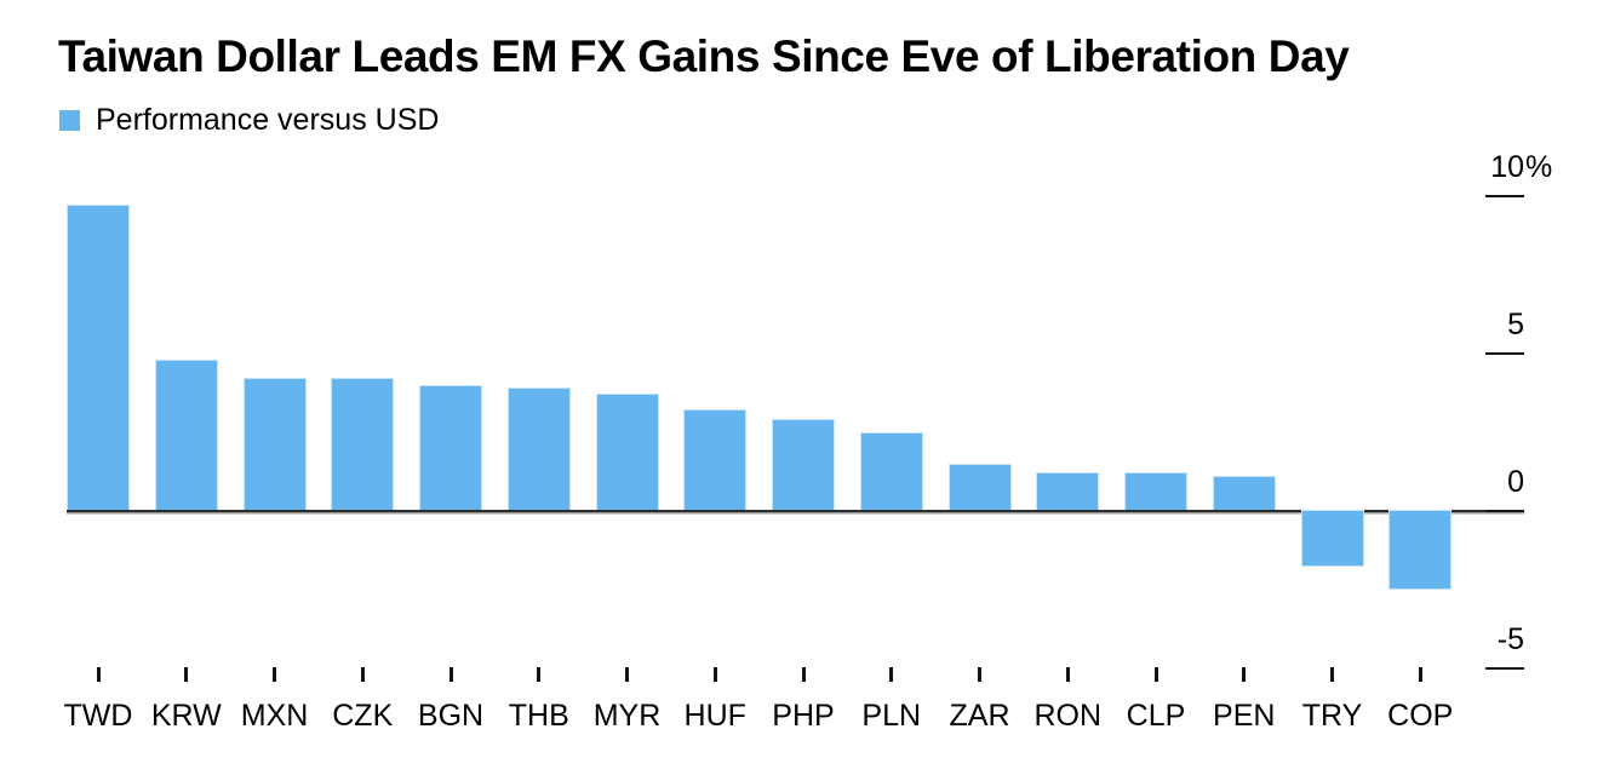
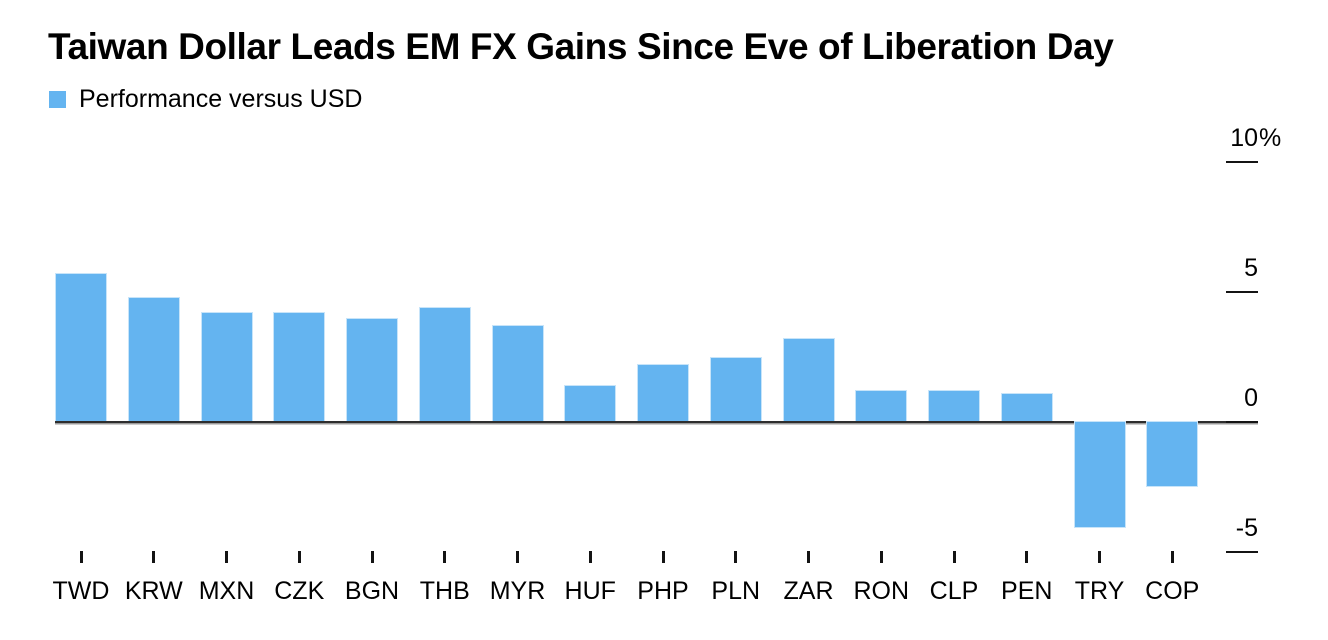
TWD: 9.7 -> 5.7
THB: 3.9 -> 4.4
HUF: 3.2 -> 1.4
PHP: 2.9 -> 2.2
ZAR: 1.5 -> 3.2
TRY: -1.8 -> -4.1
